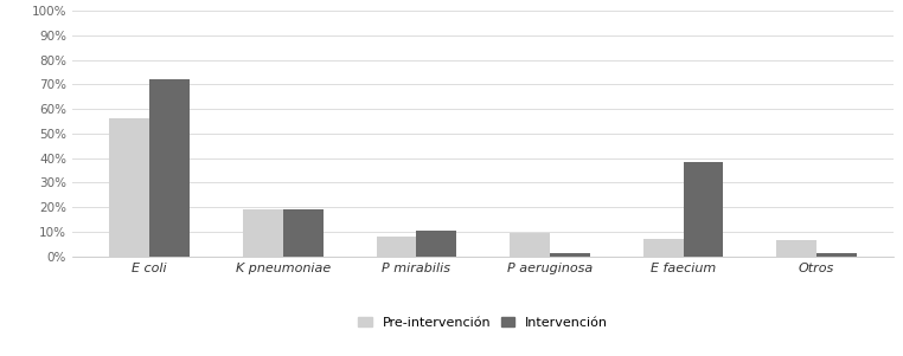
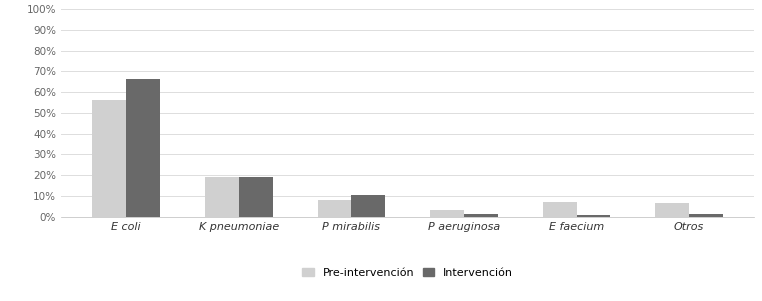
Intervención/E coli: 72.0% -> 66.5%
Pre-intervención/P aeruginosa: 9.5% -> 3.0%
Intervención/E faecium: 38.5% -> 1.0%
